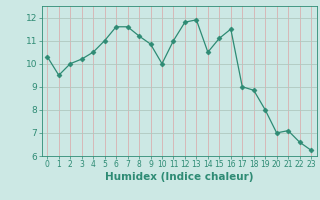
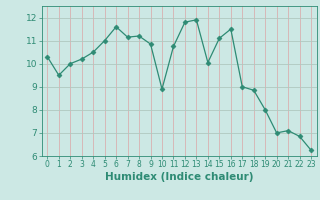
7: 11.60 -> 11.15
10: 10.00 -> 8.90
11: 11.00 -> 10.75
14: 10.50 -> 10.05
22: 6.60 -> 6.85
